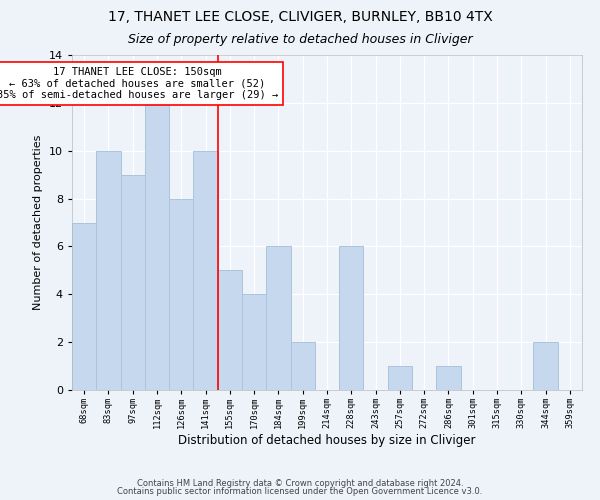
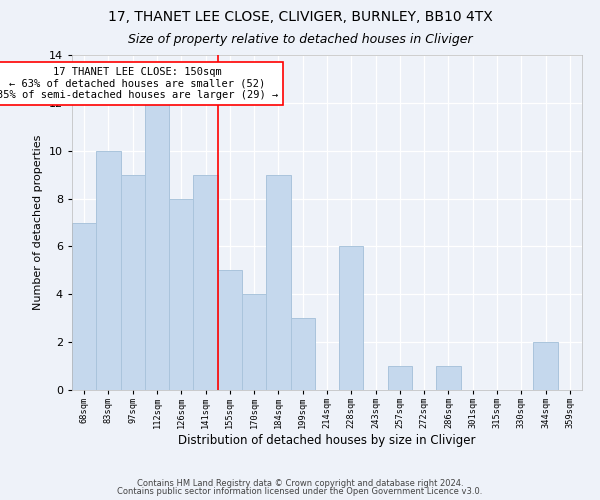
141sqm: 10 -> 9
184sqm: 6 -> 9
199sqm: 2 -> 3
